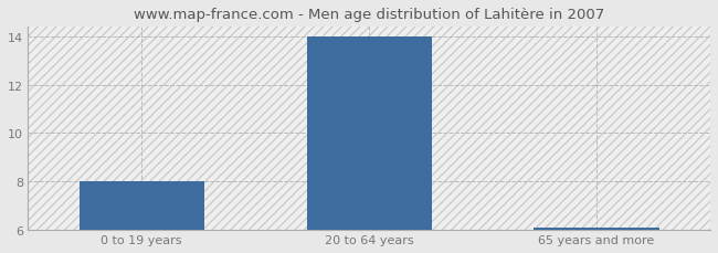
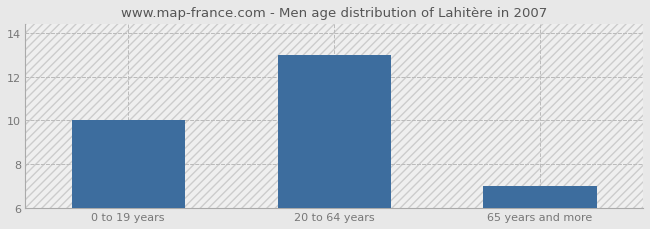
0 to 19 years: 8.0 -> 10.0
20 to 64 years: 14.0 -> 13.0
65 years and more: 6.1 -> 7.0
